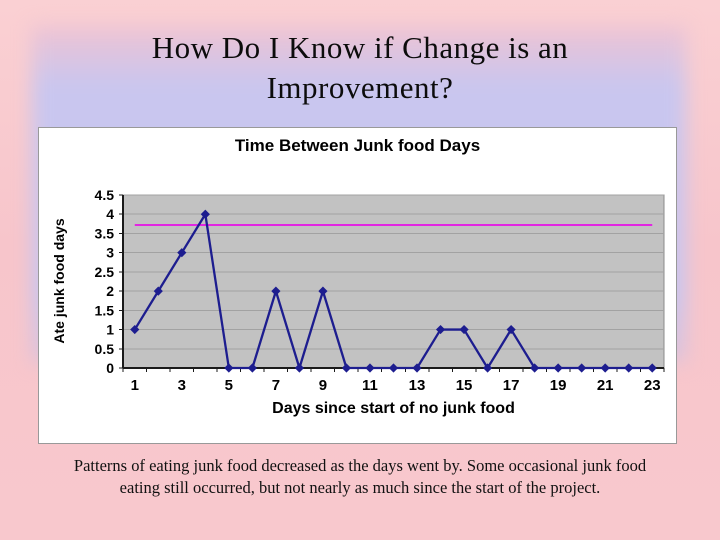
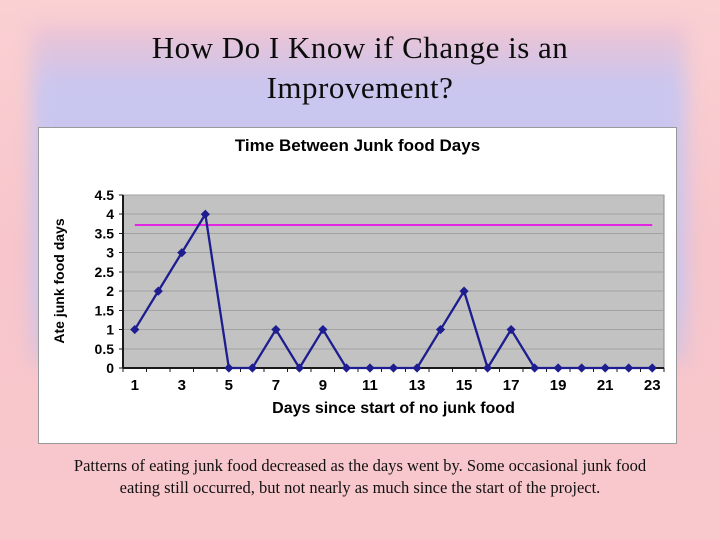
7: 2 -> 1
9: 2 -> 1
15: 1 -> 2
